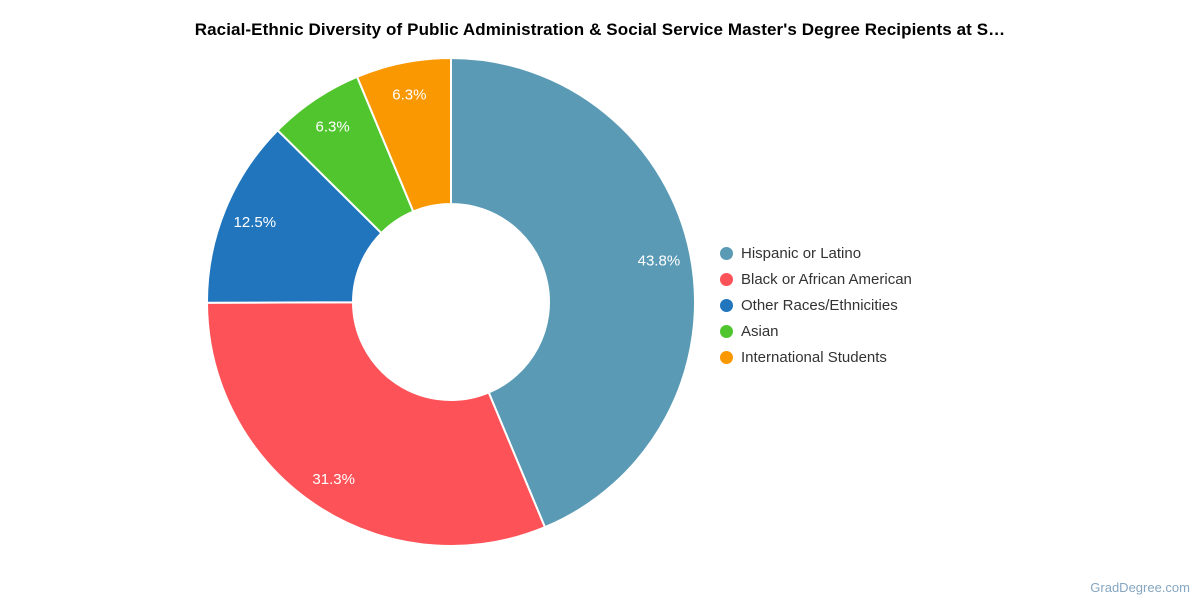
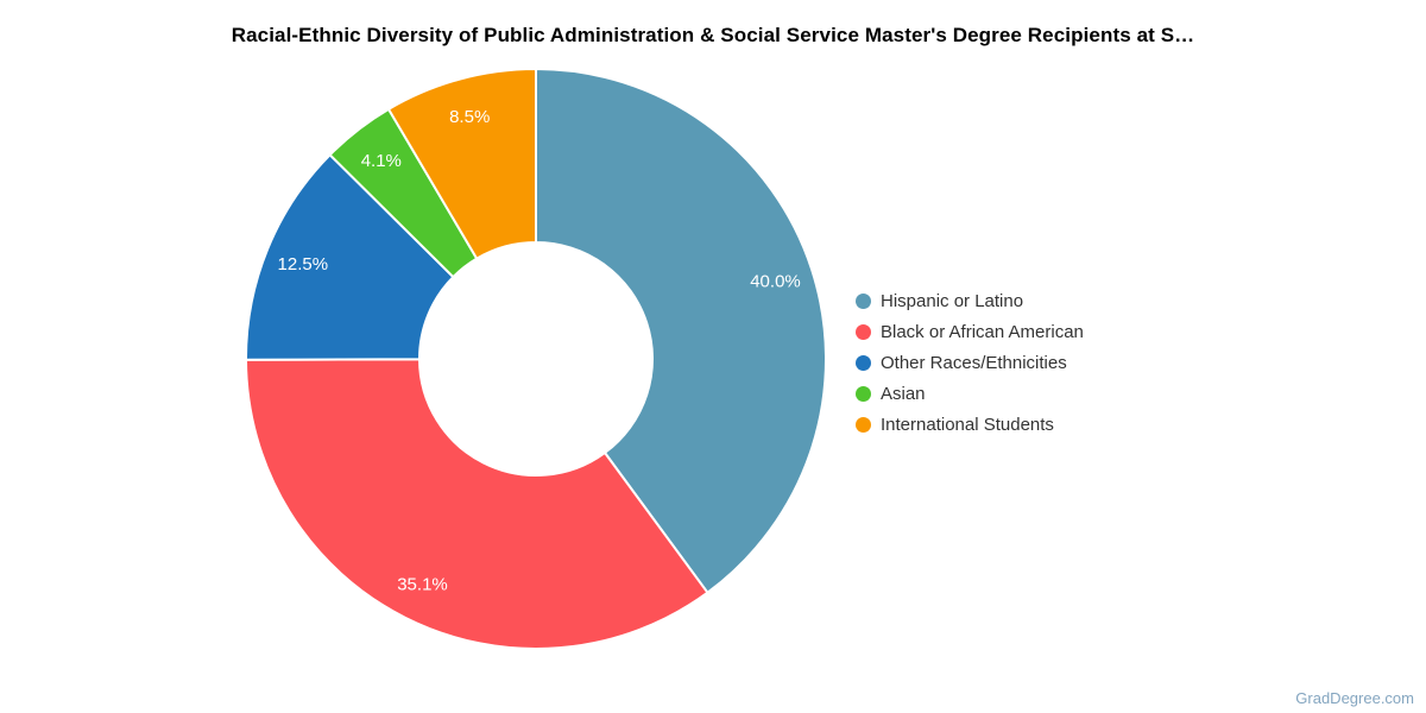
Hispanic or Latino: 43.8% -> 40.0%
Black or African American: 31.3% -> 35.1%
Asian: 6.3% -> 4.1%
International Students: 6.3% -> 8.5%
